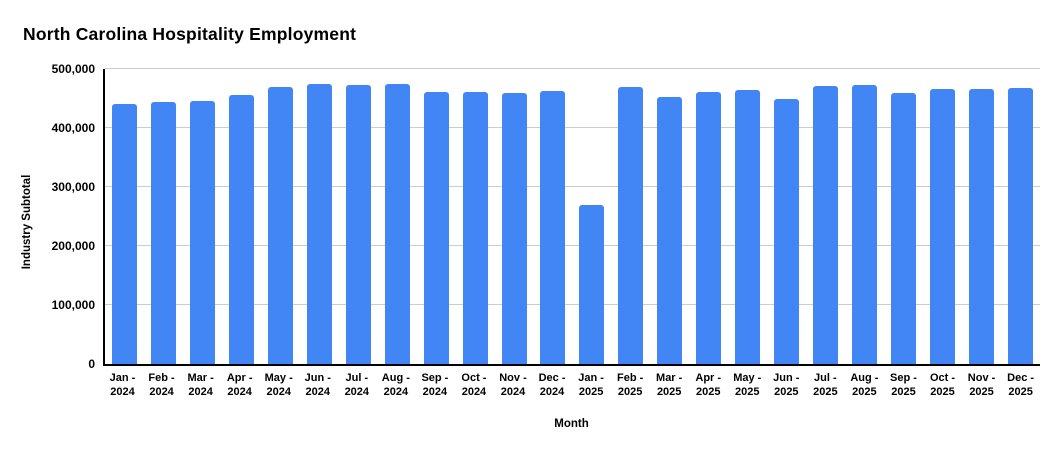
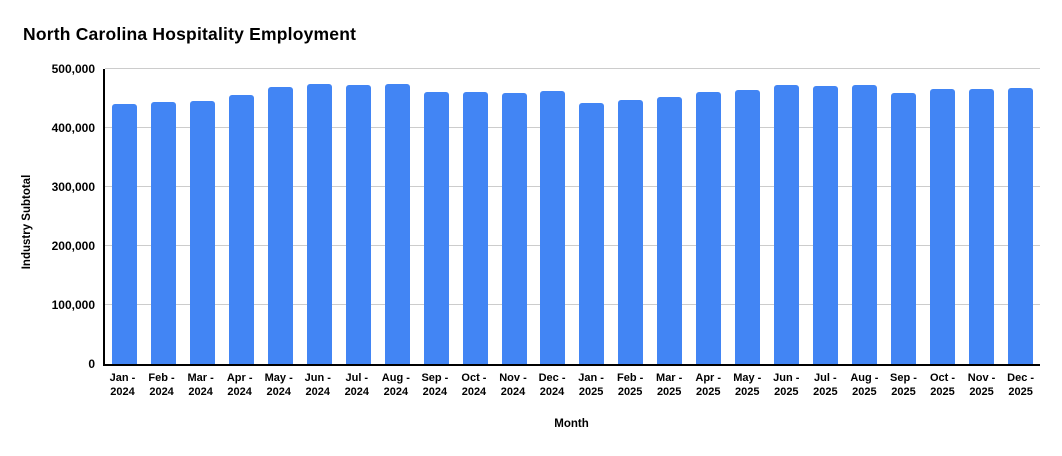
Jan - 2025: 270000 -> 440000
Feb - 2025: 470000 -> 450000
Jun - 2025: 450000 -> 470000
